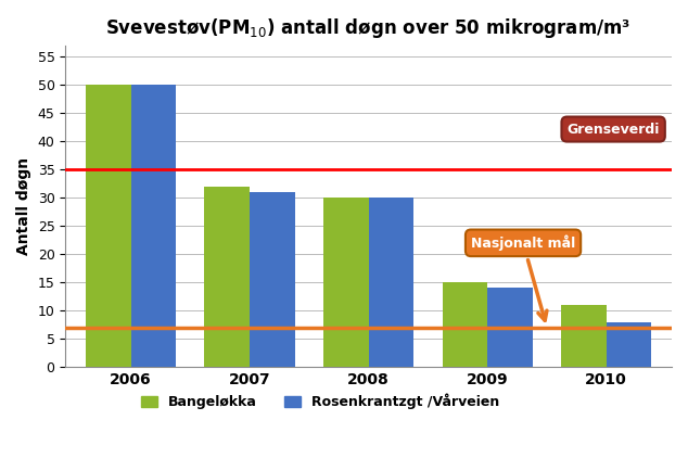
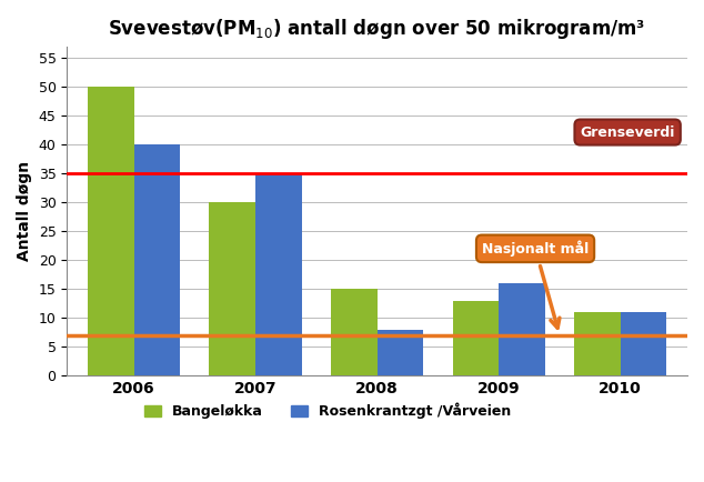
Rosenkrantzgt /Vårveien/2006: 50 -> 40
Bangeløkka/2007: 32 -> 30
Rosenkrantzgt /Vårveien/2007: 31 -> 35
Bangeløkka/2008: 30 -> 15
Rosenkrantzgt /Vårveien/2008: 30 -> 8
Bangeløkka/2009: 15 -> 13
Rosenkrantzgt /Vårveien/2009: 14 -> 16
Rosenkrantzgt /Vårveien/2010: 8 -> 11
